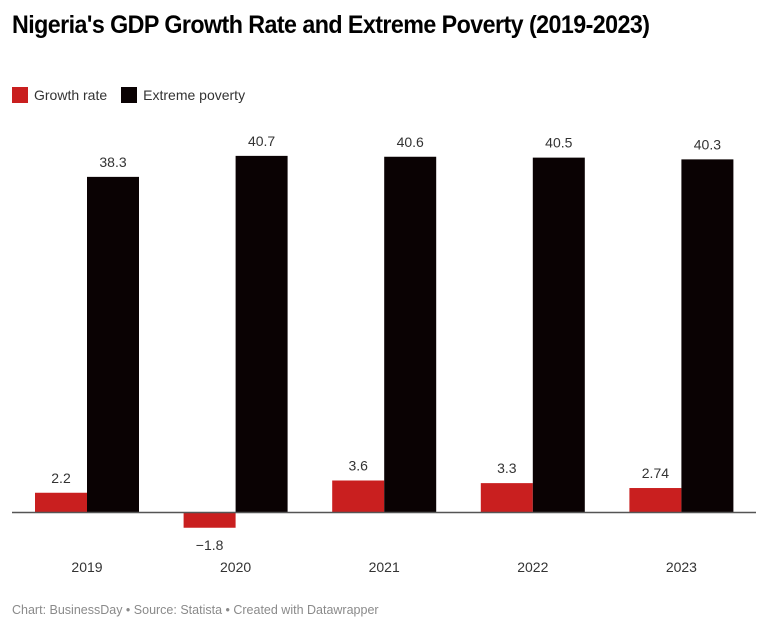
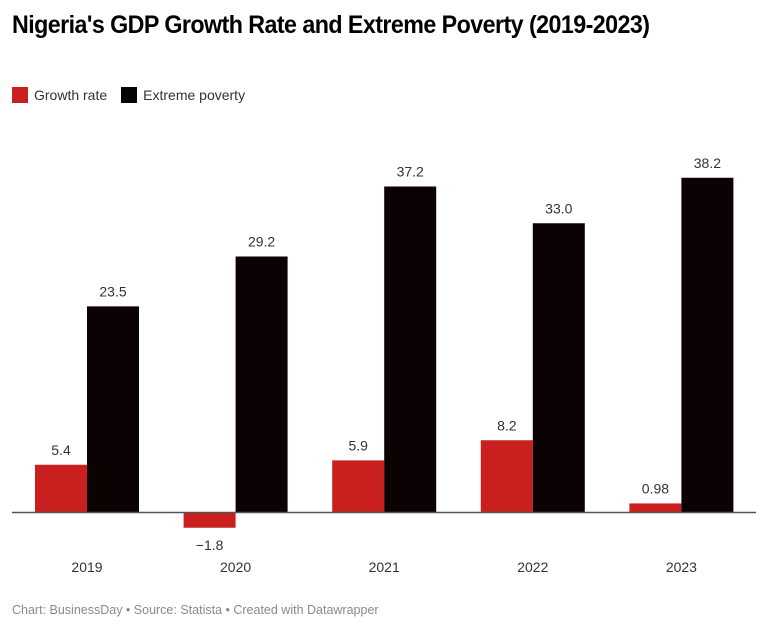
Growth rate/2019: 2.2 -> 5.4
Extreme poverty/2019: 38.3 -> 23.5
Extreme poverty/2020: 40.7 -> 29.2
Growth rate/2021: 3.6 -> 5.9
Extreme poverty/2021: 40.6 -> 37.2
Growth rate/2022: 3.3 -> 8.2
Extreme poverty/2022: 40.5 -> 33.0
Growth rate/2023: 2.74 -> 0.98
Extreme poverty/2023: 40.3 -> 38.2
